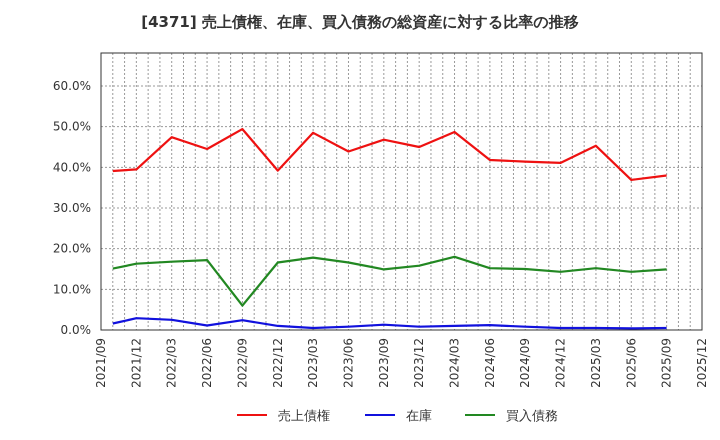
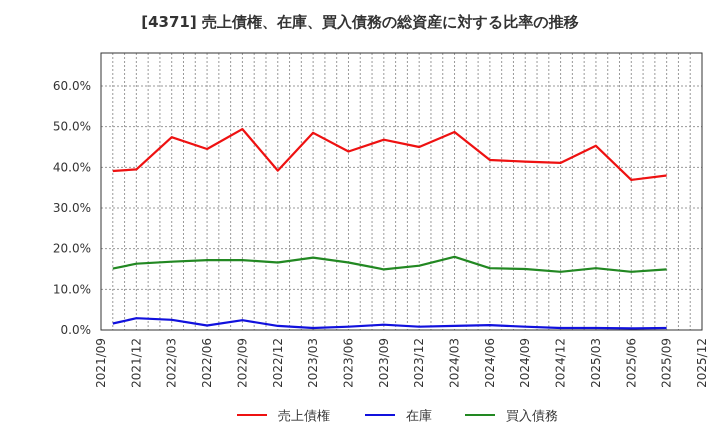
買入債務/2022/09: 6% -> 17%
